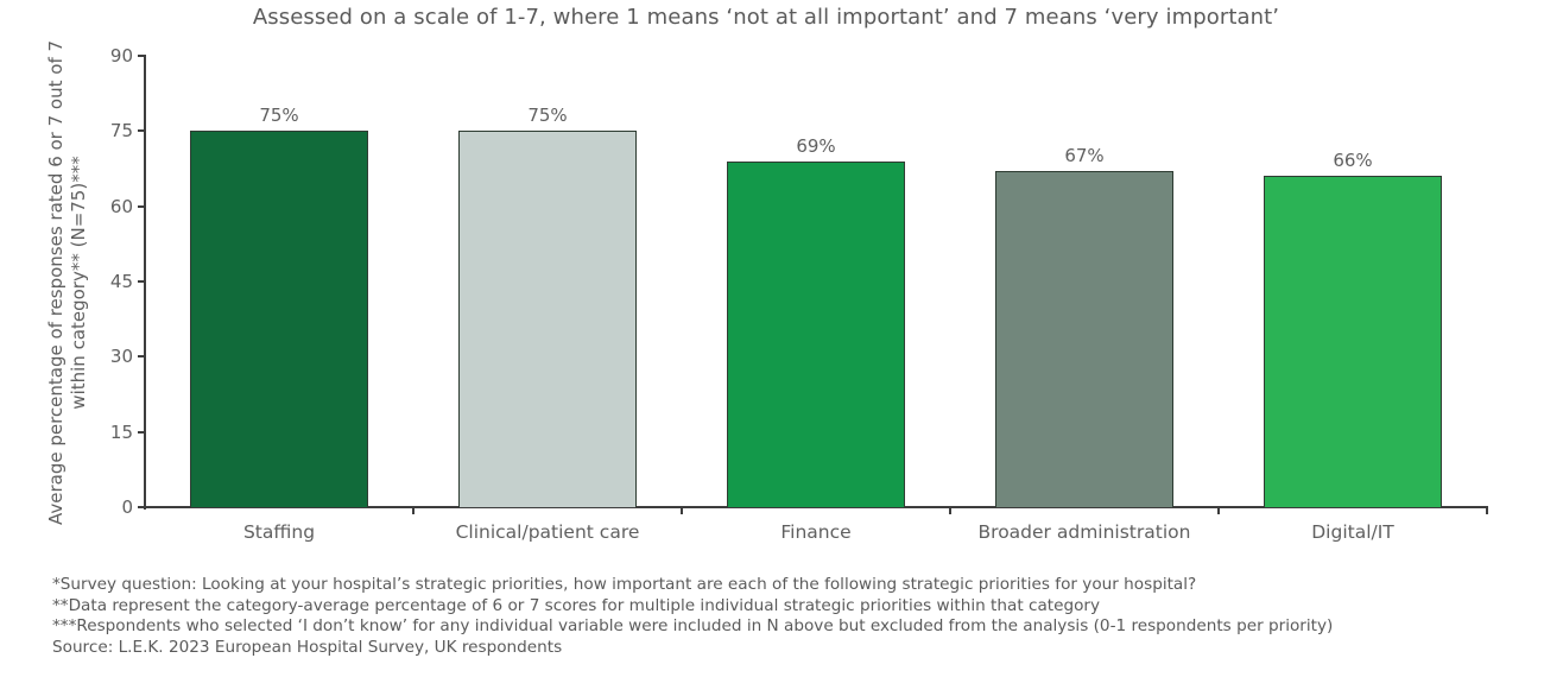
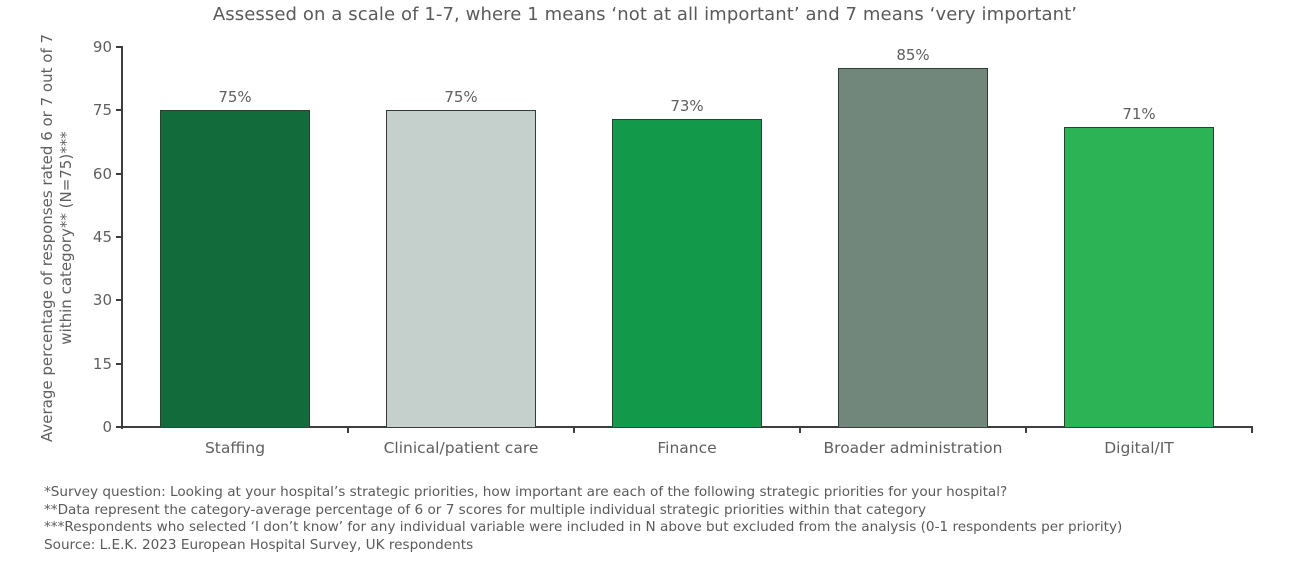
Finance: 69% -> 73%
Broader administration: 67% -> 85%
Digital/IT: 66% -> 71%
